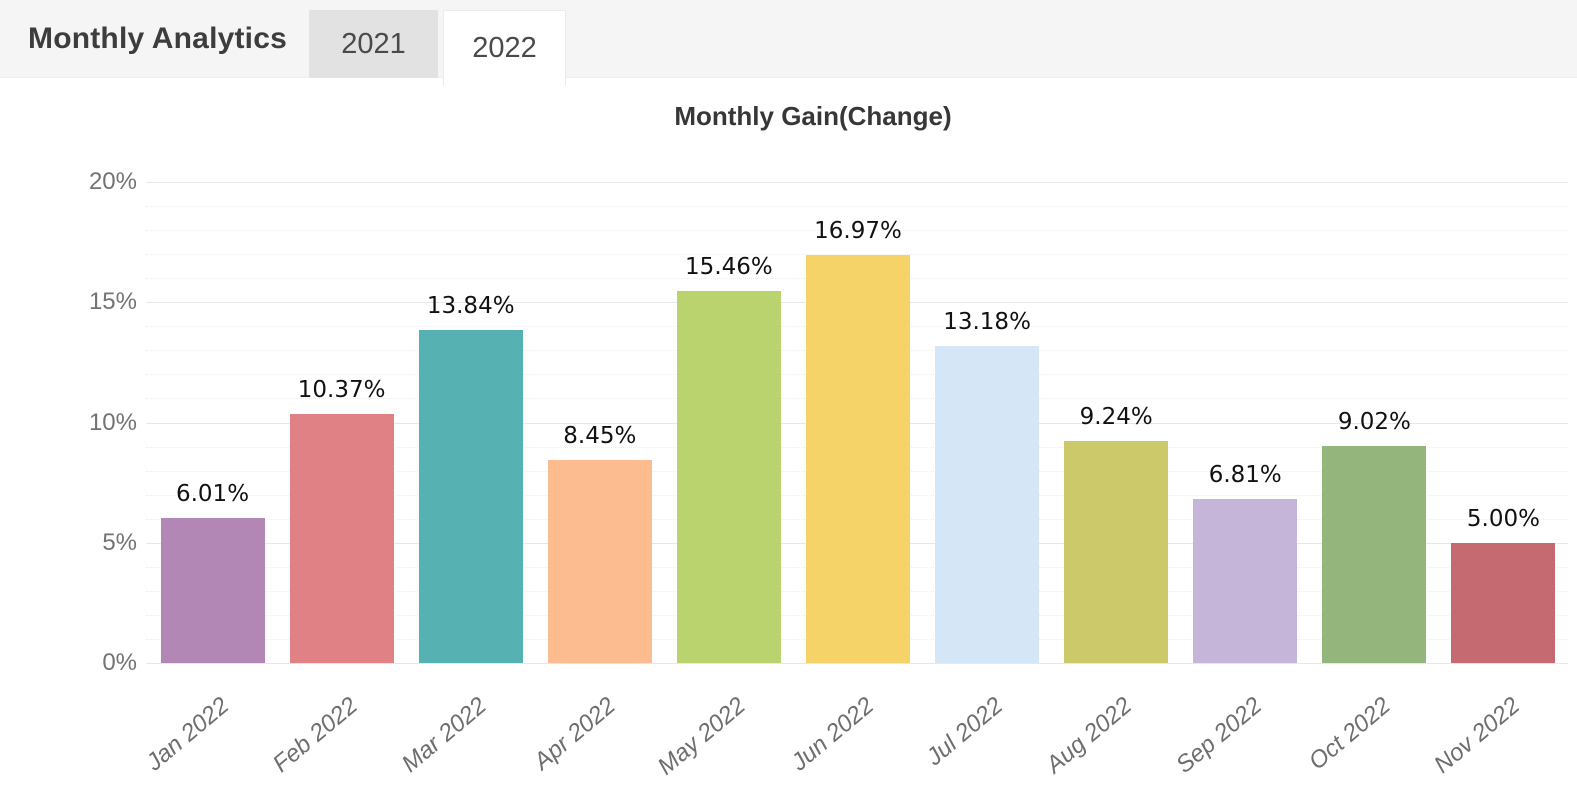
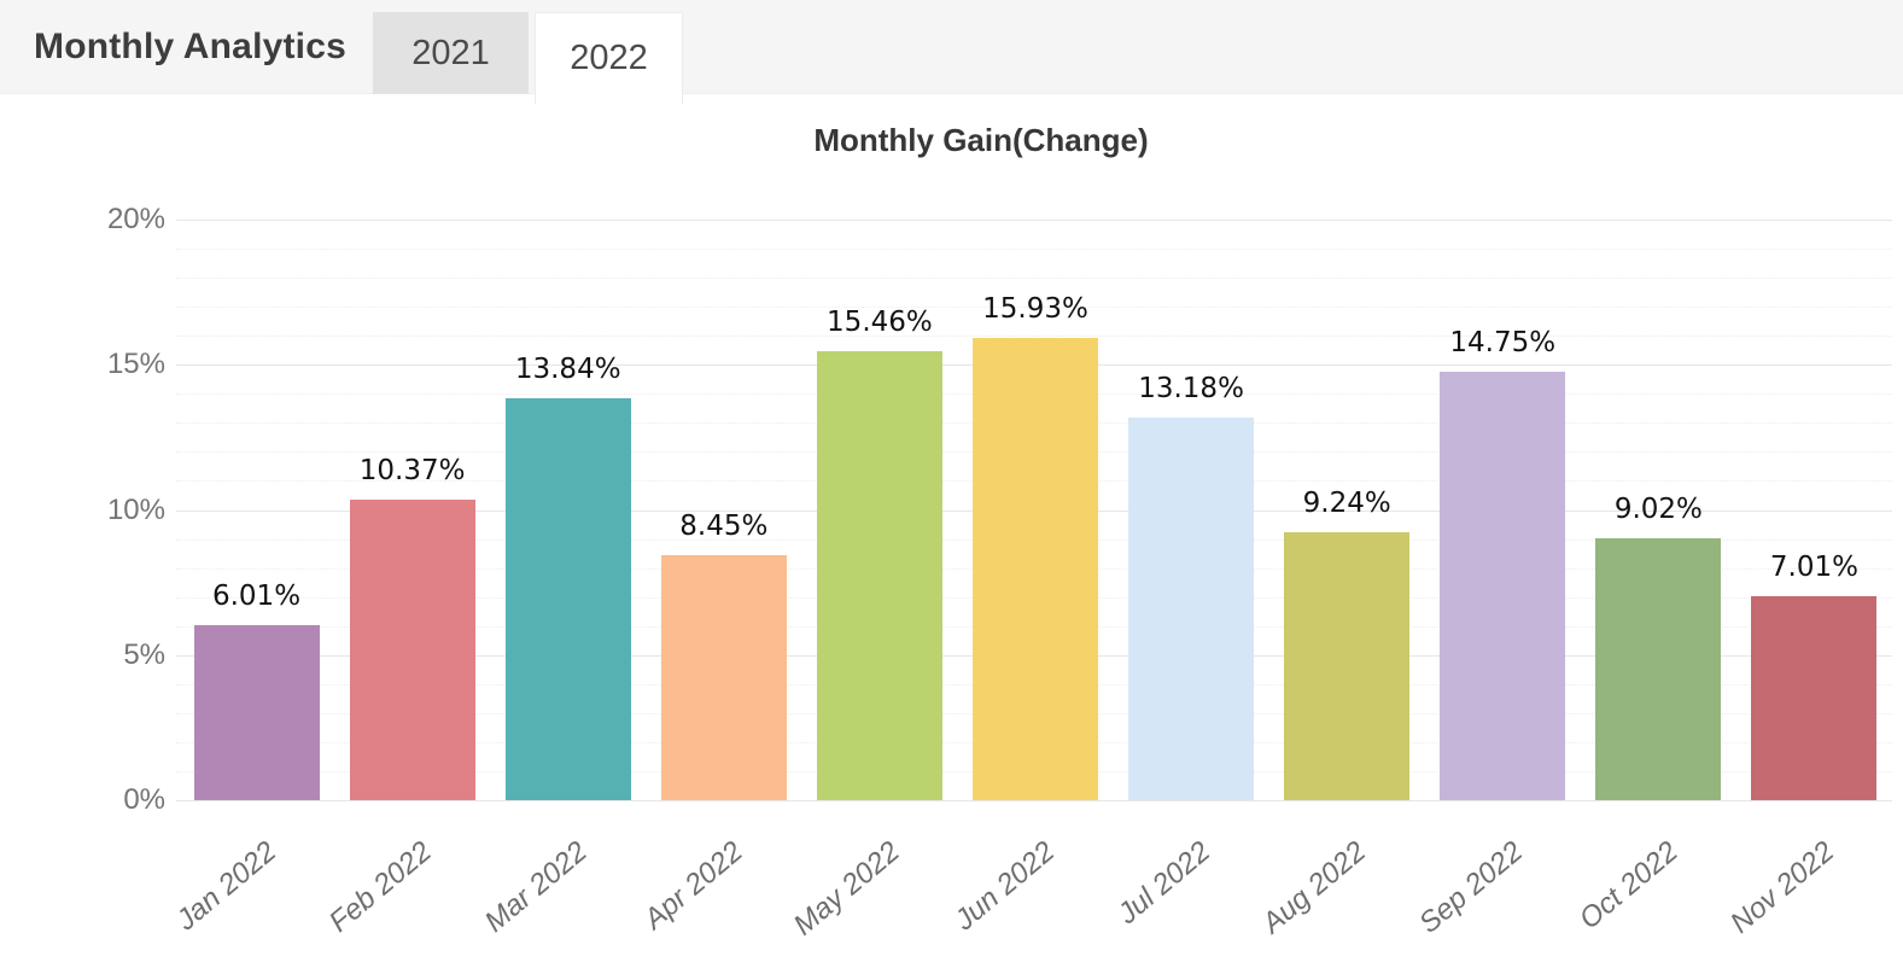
Jun 2022: 16.97% -> 15.93%
Sep 2022: 6.81% -> 14.75%
Nov 2022: 5.00% -> 7.01%
